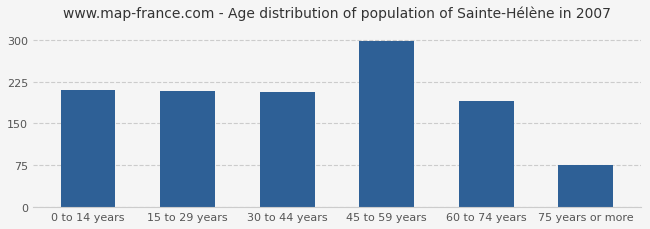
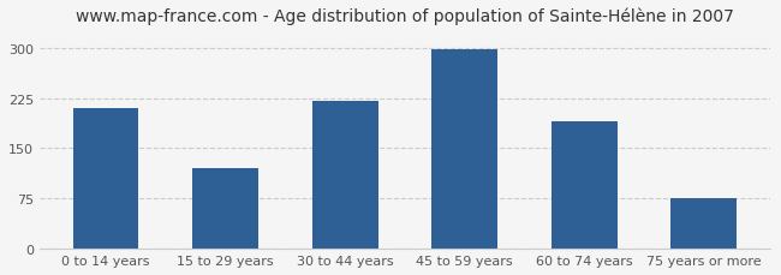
15 to 29 years: 208 -> 120
30 to 44 years: 206 -> 220
